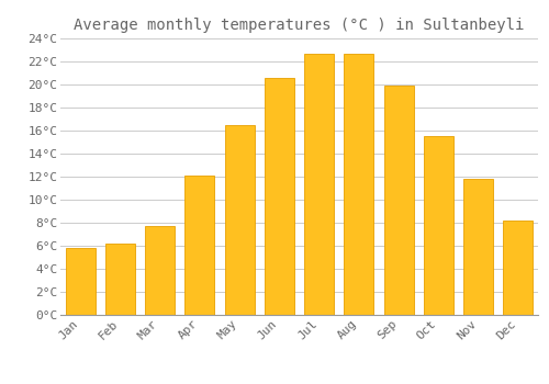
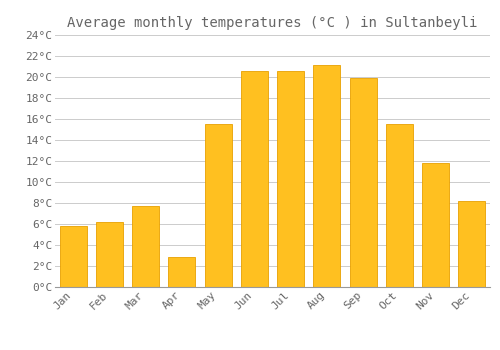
Apr: 12.1°C -> 2.9°C
May: 16.5°C -> 15.5°C
Jul: 22.7°C -> 20.6°C
Aug: 22.7°C -> 21.1°C
